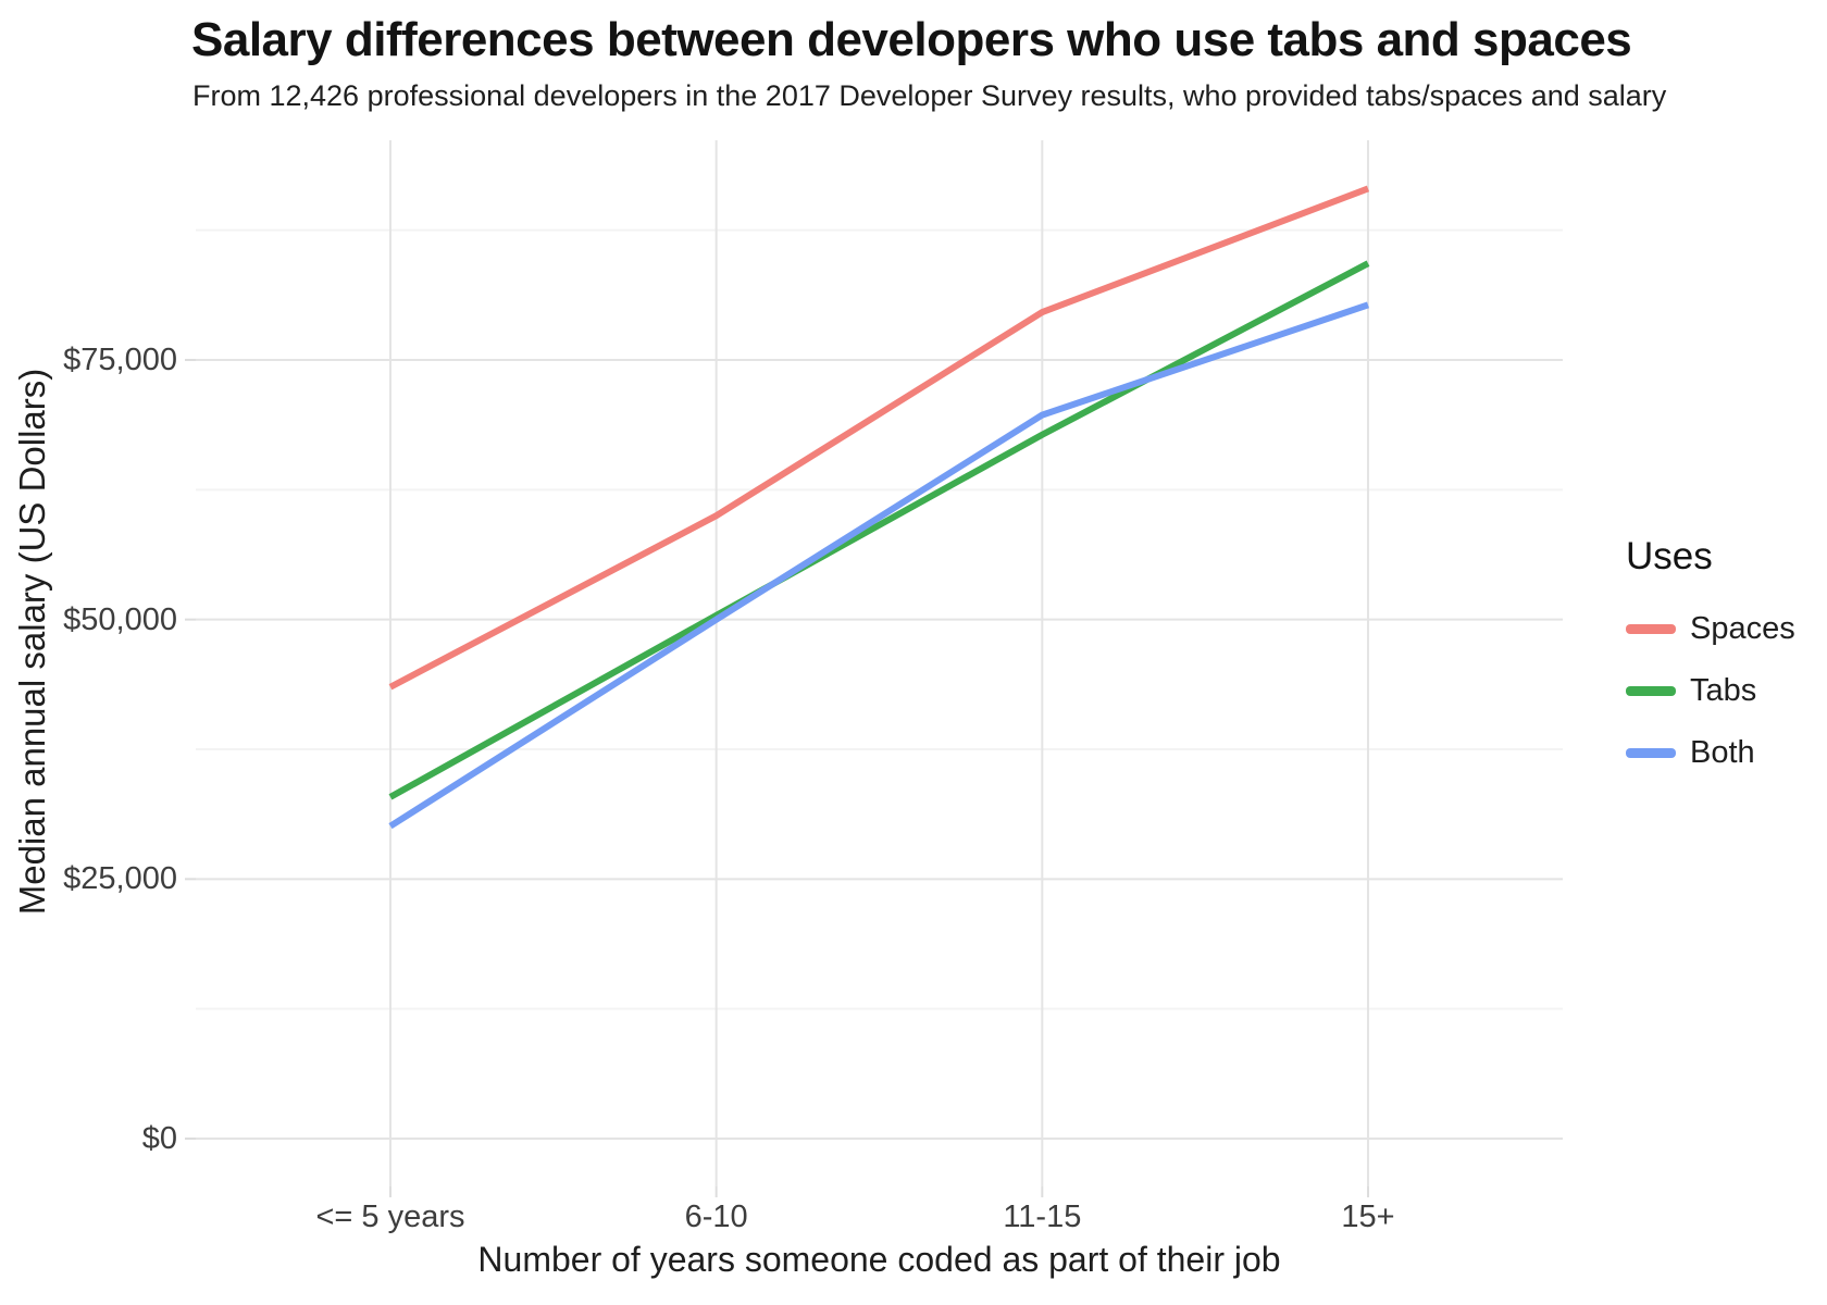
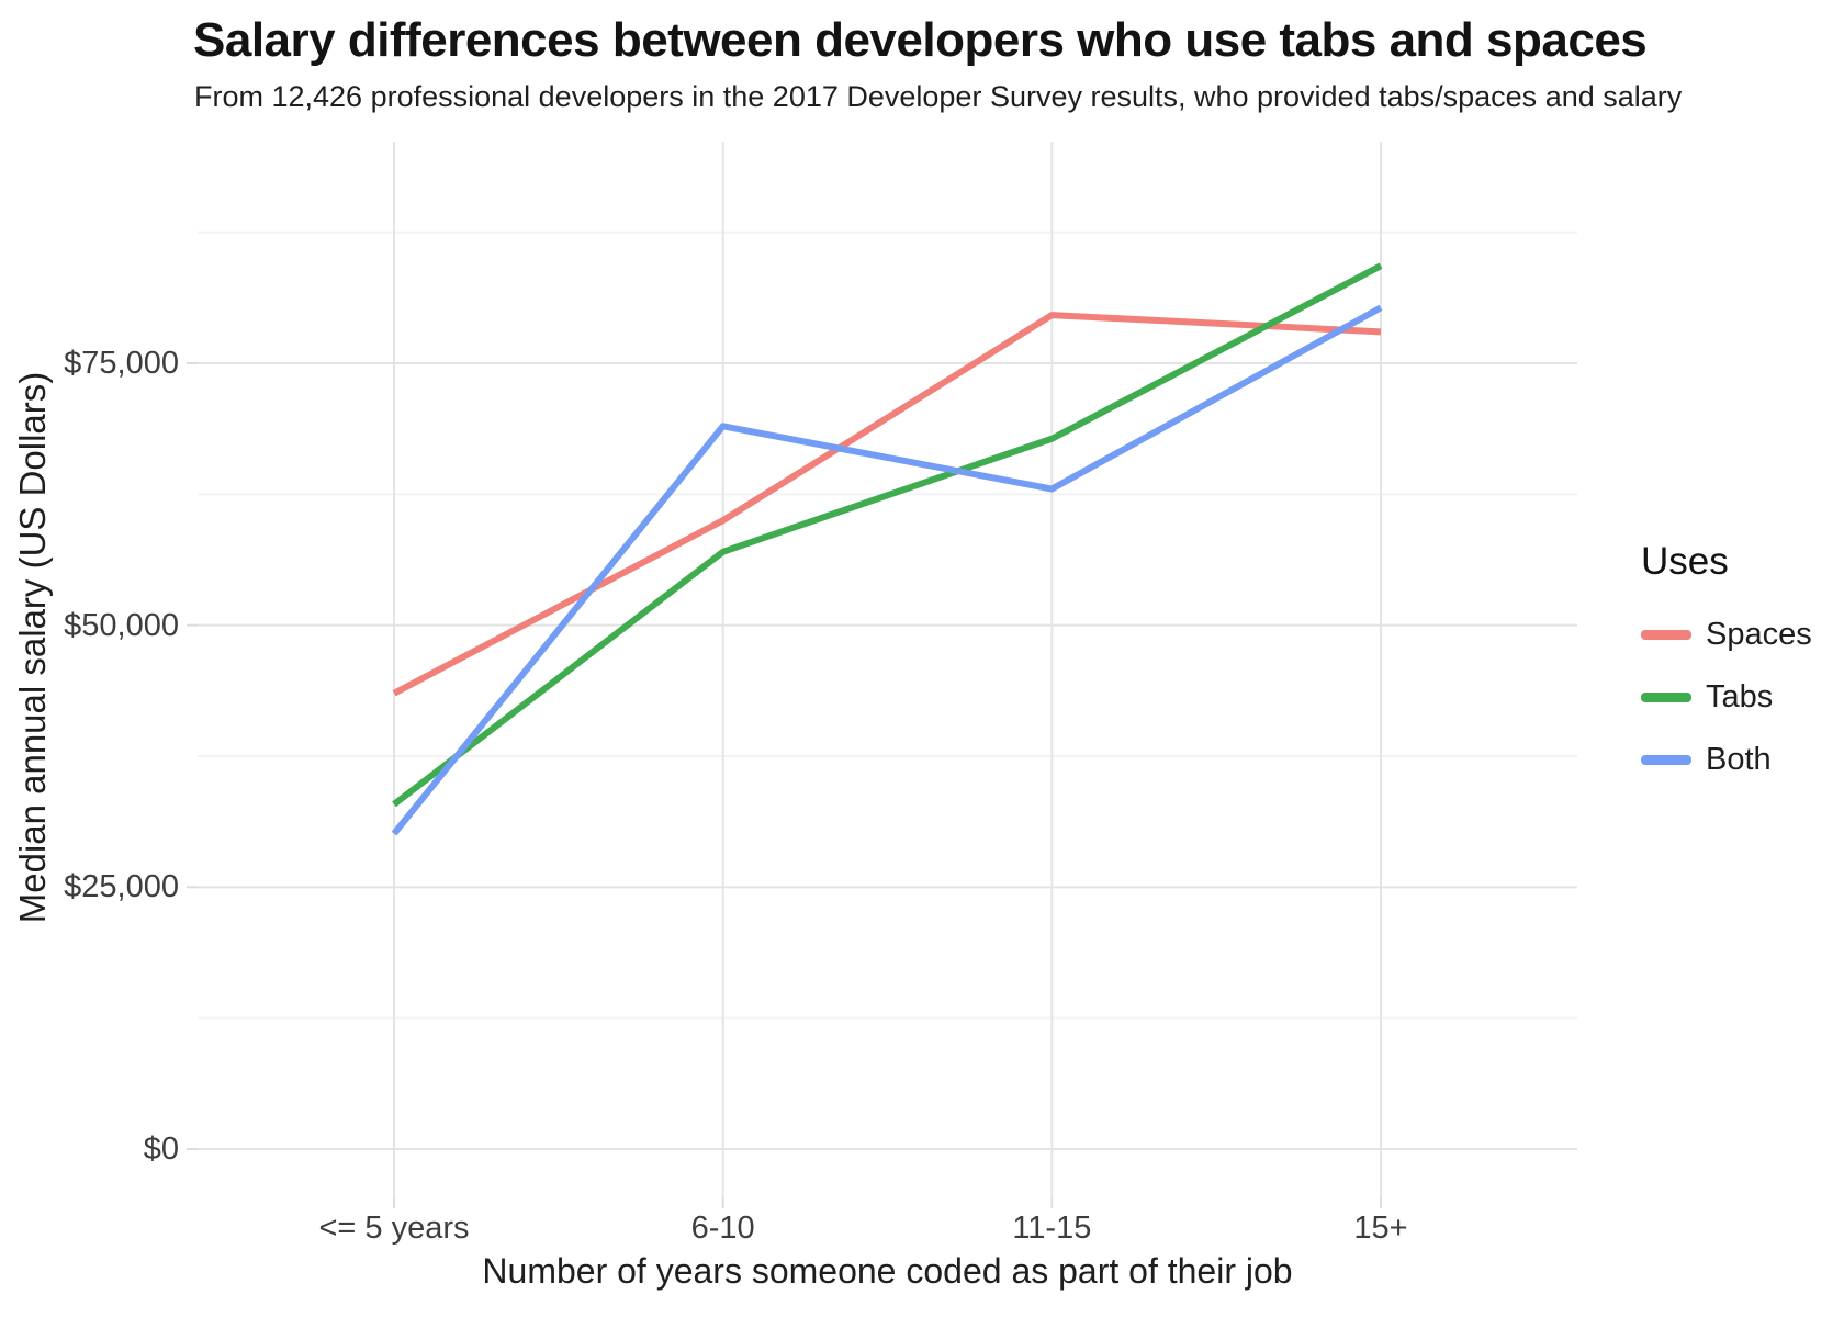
Tabs/6-10: $50000 -> $57000
Both/6-10: $50000 -> $69000
Both/11-15: $70000 -> $63000
Spaces/15+: $92000 -> $78000
